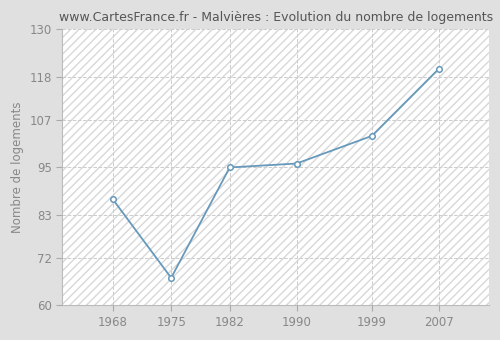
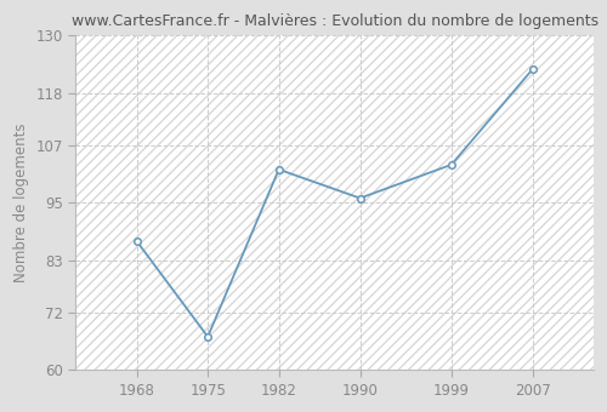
1982: 95 -> 102
2007: 120 -> 123
